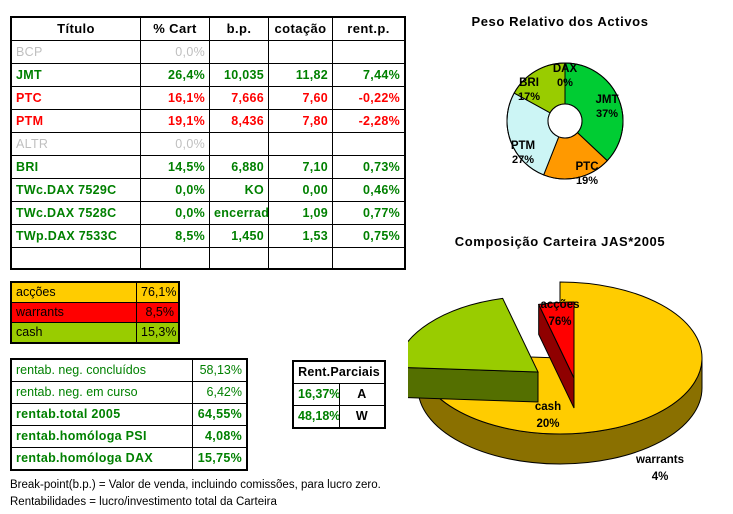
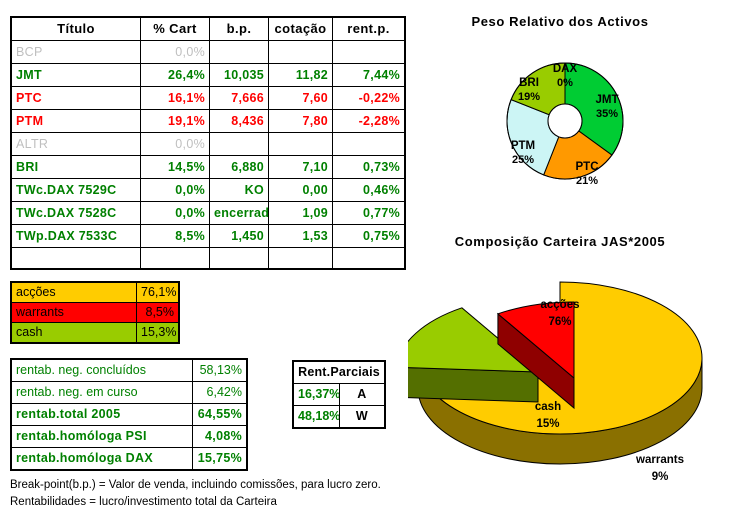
Peso Relativo dos Activos/JMT: 37% -> 35%
Peso Relativo dos Activos/PTC: 19% -> 21%
Peso Relativo dos Activos/PTM: 27% -> 25%
Peso Relativo dos Activos/BRI: 17% -> 19%
Composição Carteira JAS*2005/cash: 20% -> 15%
Composição Carteira JAS*2005/warrants: 4% -> 9%
